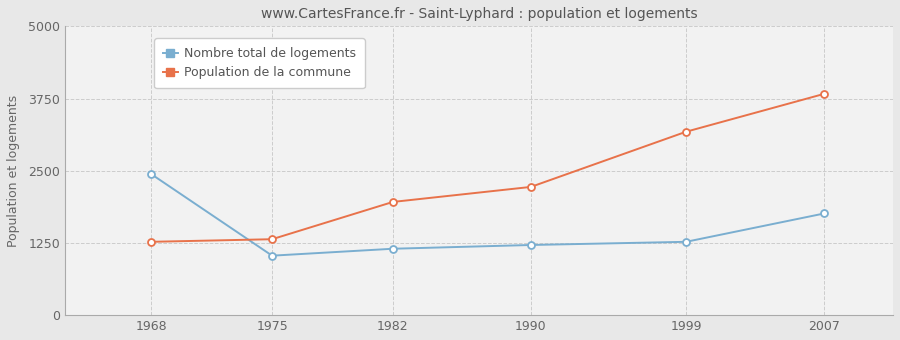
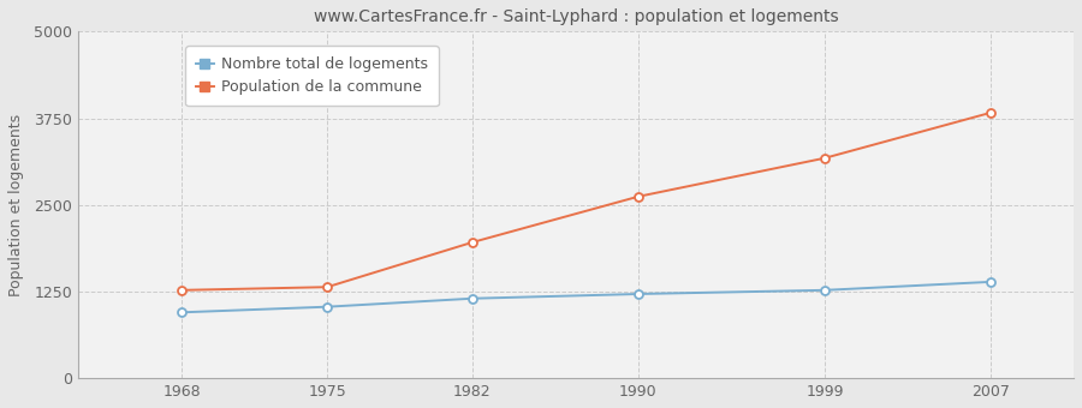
Nombre total de logements/1968: 2440 -> 950
Population de la commune/1990: 2220 -> 2620
Nombre total de logements/2007: 1760 -> 1390
